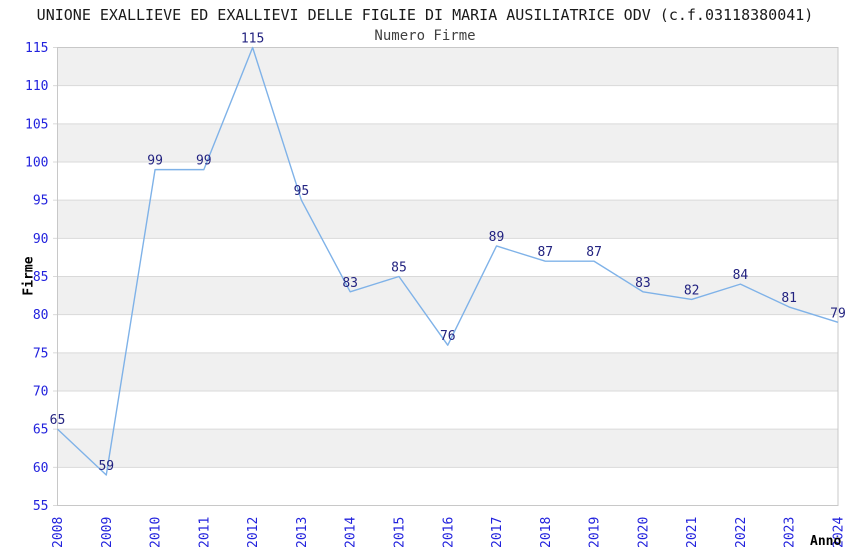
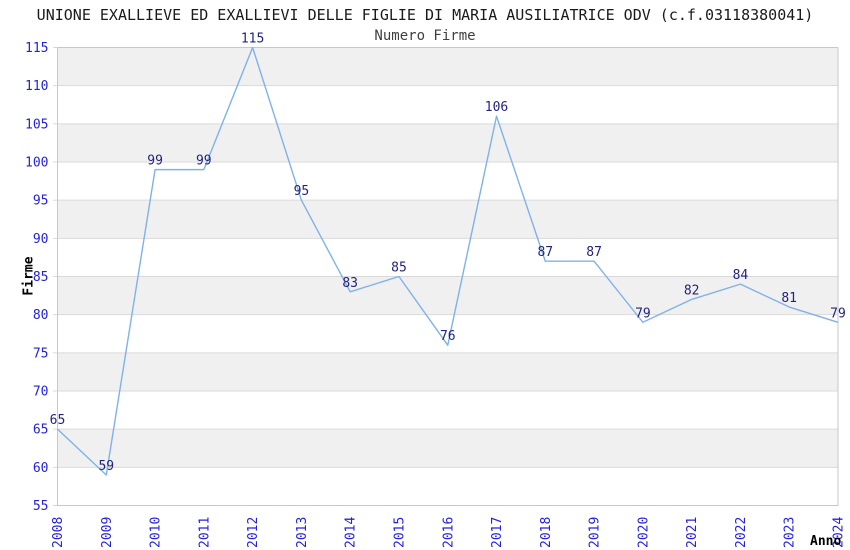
2017: 89 -> 106
2020: 83 -> 79
